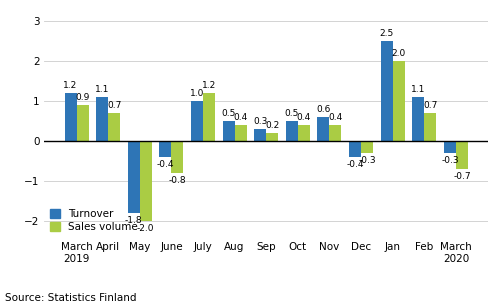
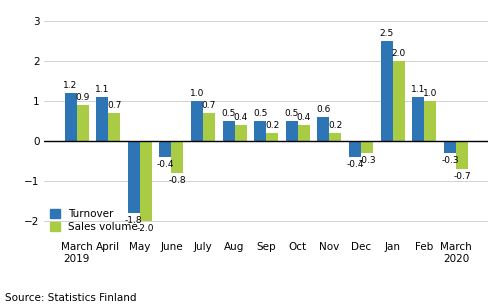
Sales volume/July: 1.2 -> 0.7
Turnover/Sep: 0.3 -> 0.5
Sales volume/Nov: 0.4 -> 0.2
Sales volume/Feb: 0.7 -> 1.0
